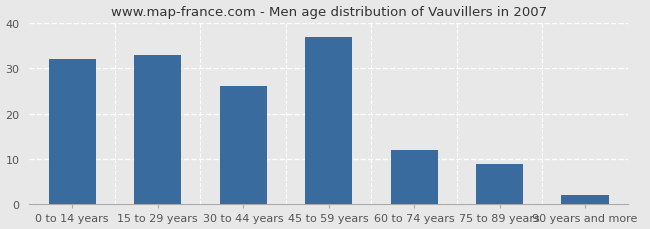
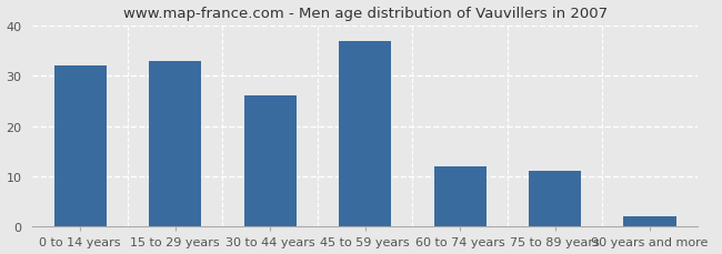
75 to 89 years: 9 -> 11
